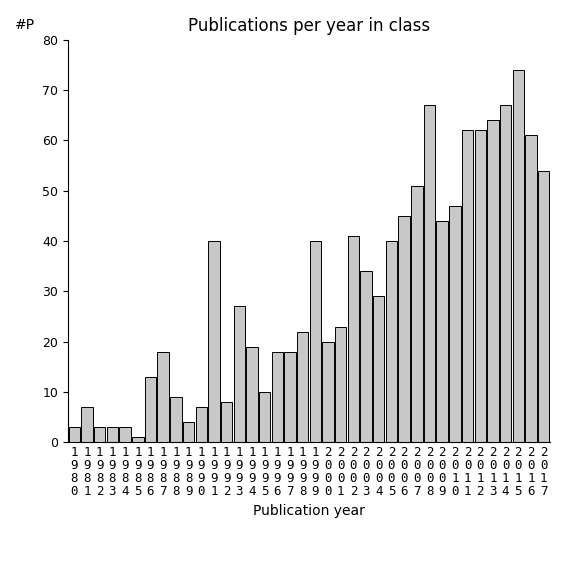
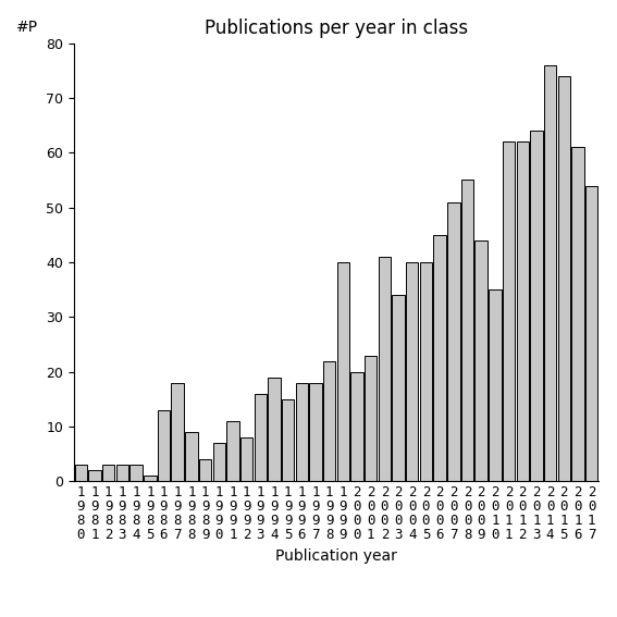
1 9 8 1: 7 -> 2
1 9 9 1: 40 -> 11
1 9 9 3: 27 -> 16
1 9 9 5: 10 -> 15
2 0 0 4: 29 -> 40
2 0 0 8: 67 -> 55
2 0 1 0: 47 -> 35
2 0 1 4: 67 -> 76
